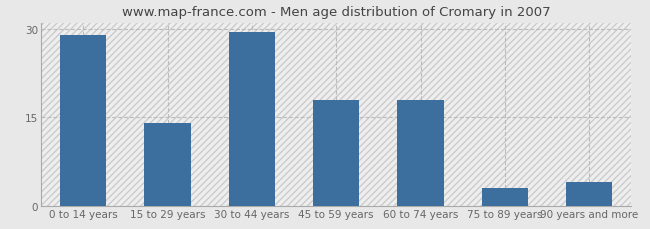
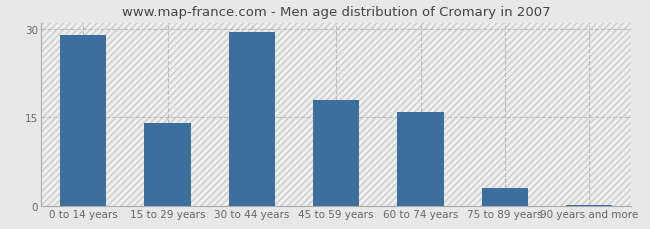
60 to 74 years: 18.0 -> 16.0
90 years and more: 4.0 -> 0.2
